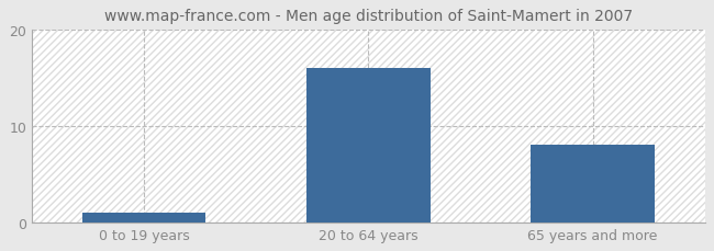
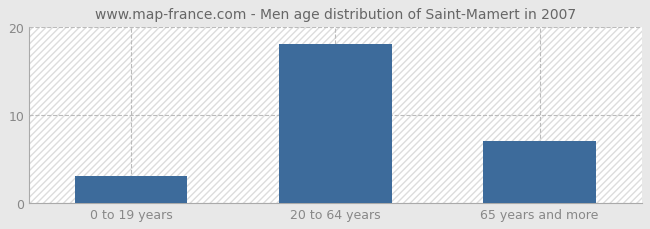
0 to 19 years: 1 -> 3
20 to 64 years: 16 -> 18
65 years and more: 8 -> 7
